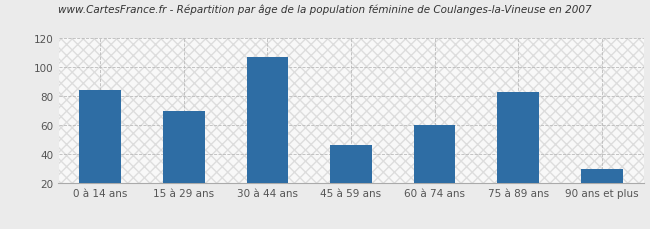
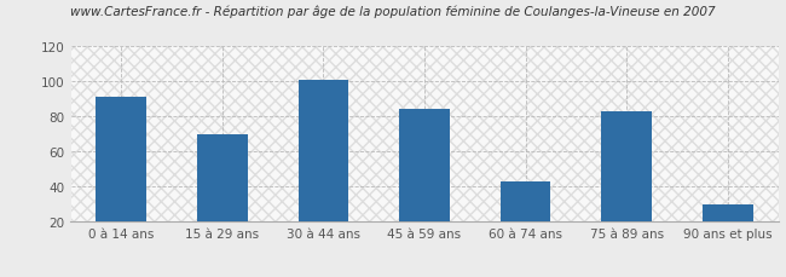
0 à 14 ans: 84 -> 91
30 à 44 ans: 107 -> 101
45 à 59 ans: 46 -> 84
60 à 74 ans: 60 -> 43
